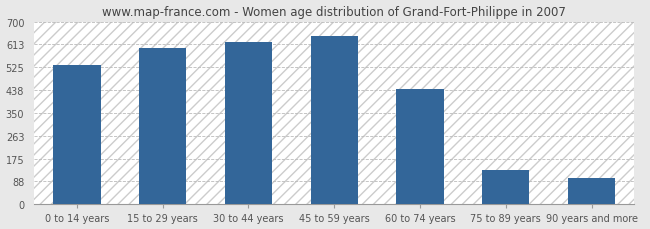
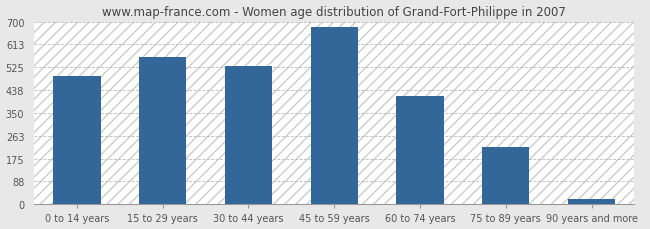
0 to 14 years: 535 -> 490
15 to 29 years: 600 -> 563
30 to 44 years: 620 -> 530
45 to 59 years: 645 -> 680
60 to 74 years: 440 -> 415
75 to 89 years: 130 -> 218
90 years and more: 100 -> 22
